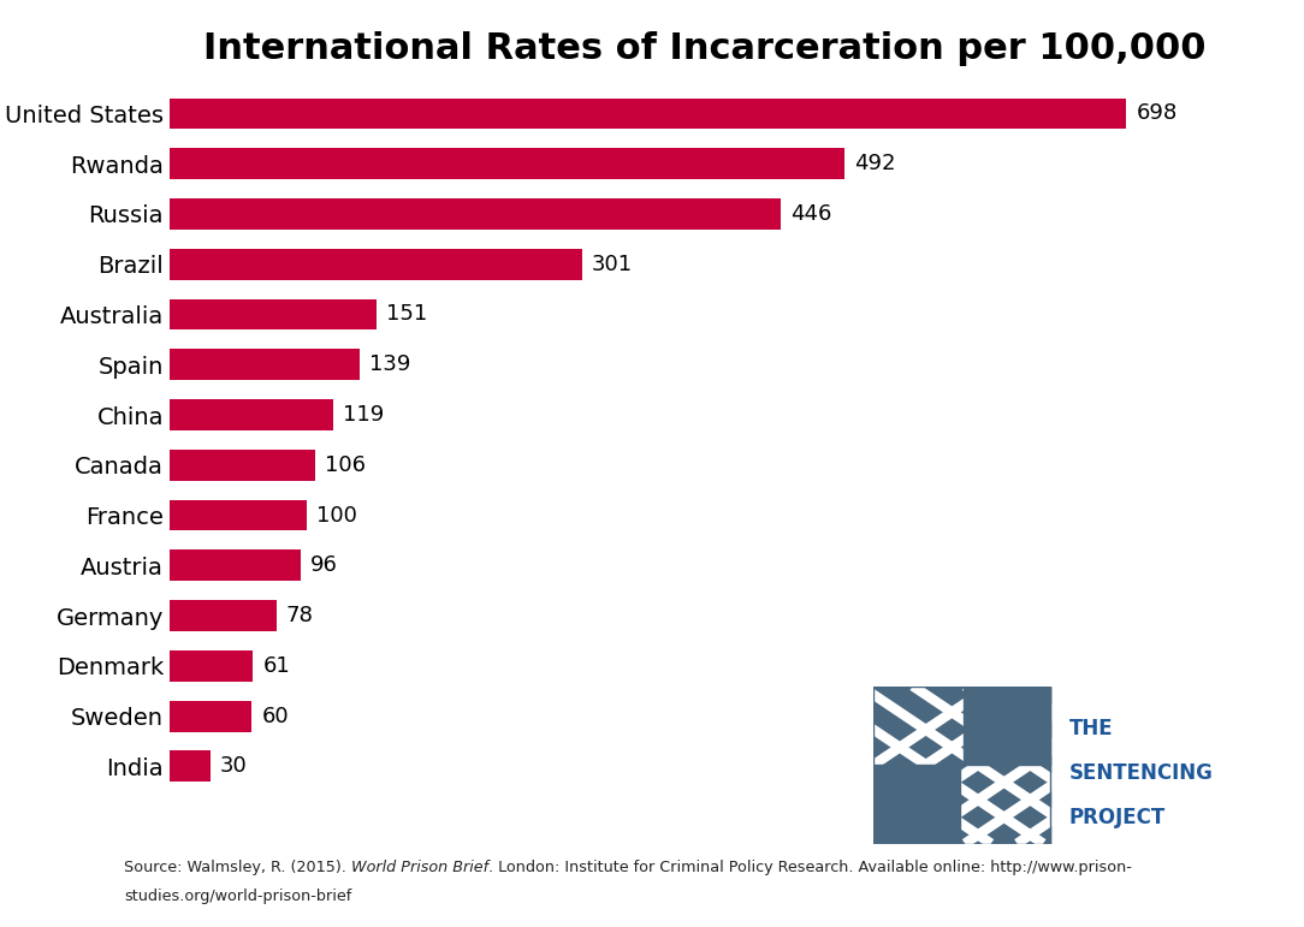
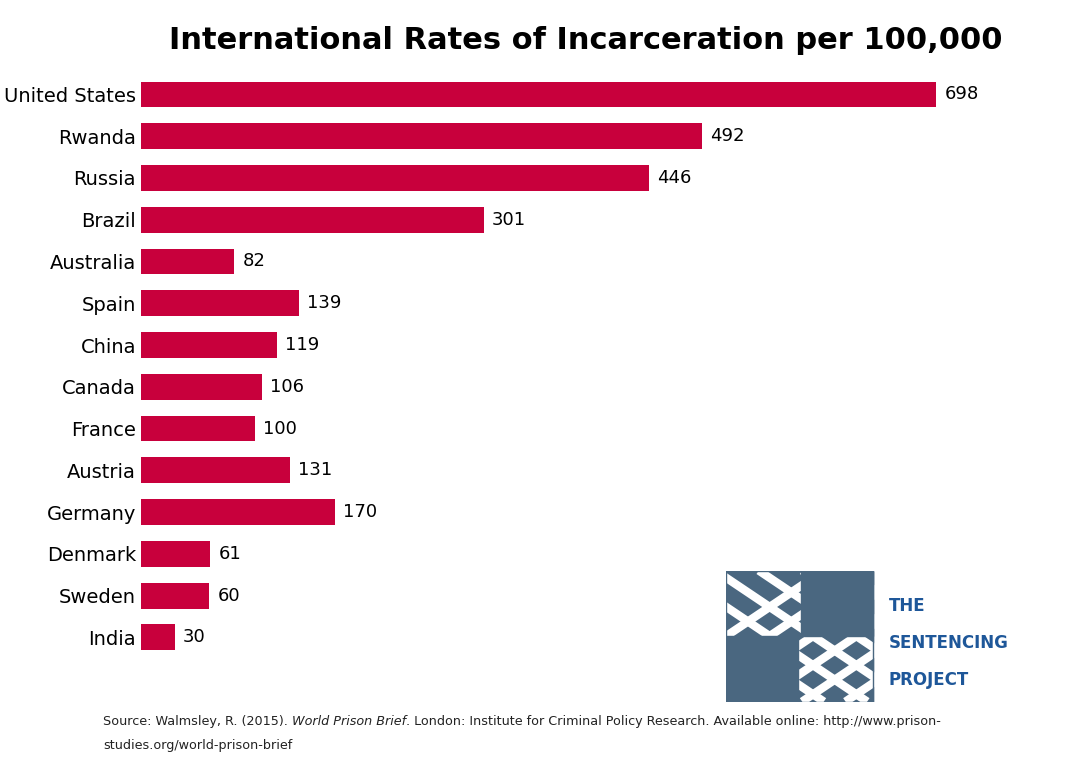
Australia: 151 -> 82
Austria: 96 -> 131
Germany: 78 -> 170
